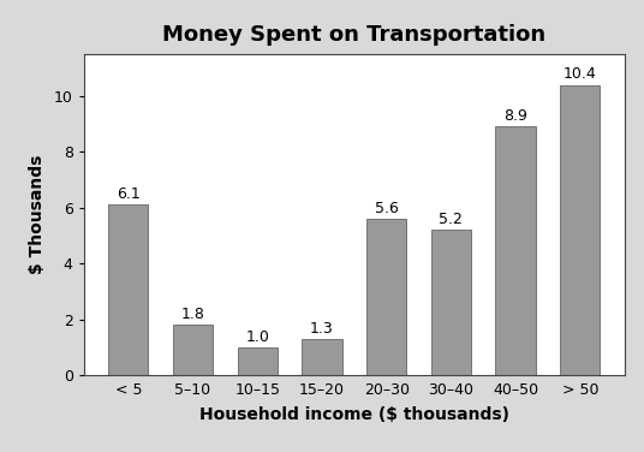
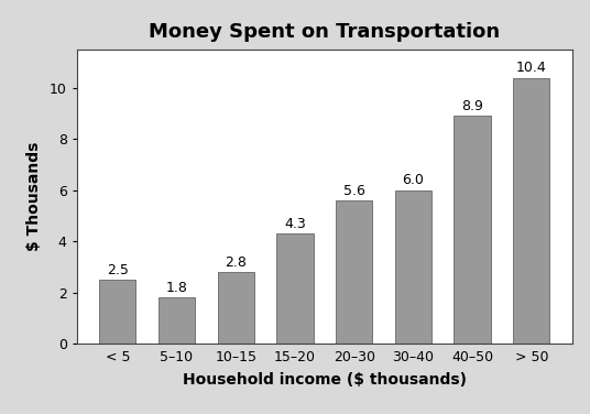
< 5: 6.1 -> 2.5
10–15: 1.0 -> 2.8
15–20: 1.3 -> 4.3
30–40: 5.2 -> 6.0
